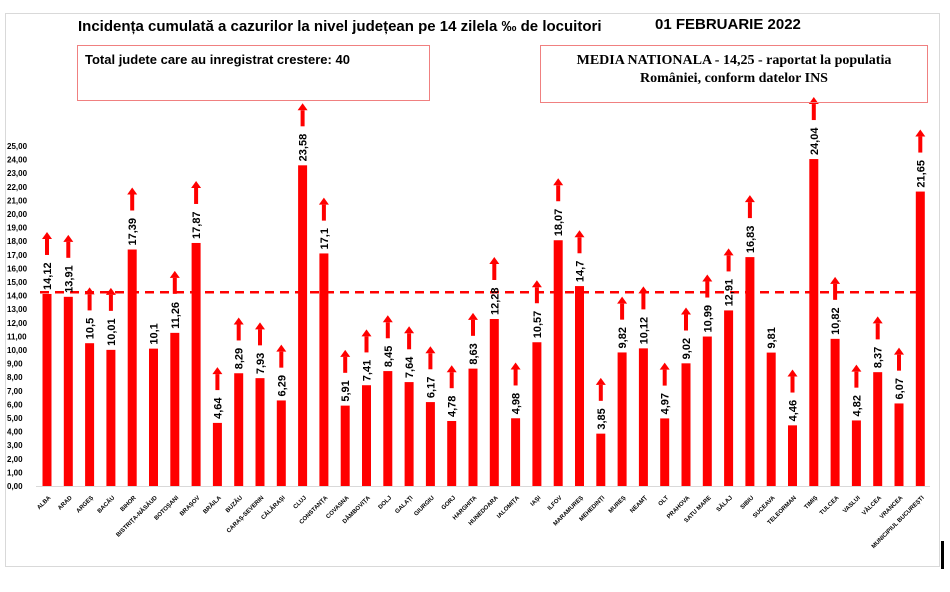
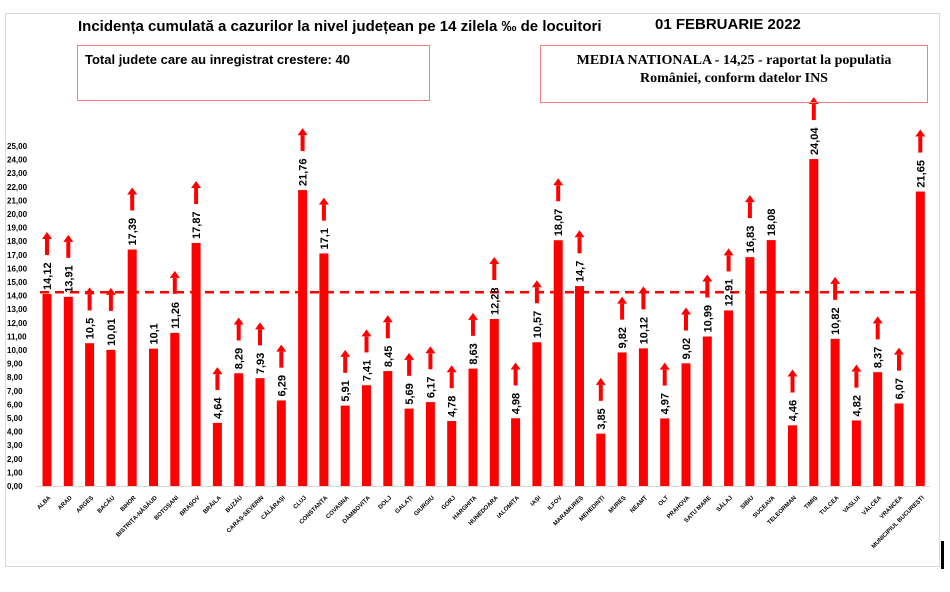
CLUJ: 23,58 -> 21,76
GALAȚI: 7,64 -> 5,69
SUCEAVA: 9,81 -> 18,08
